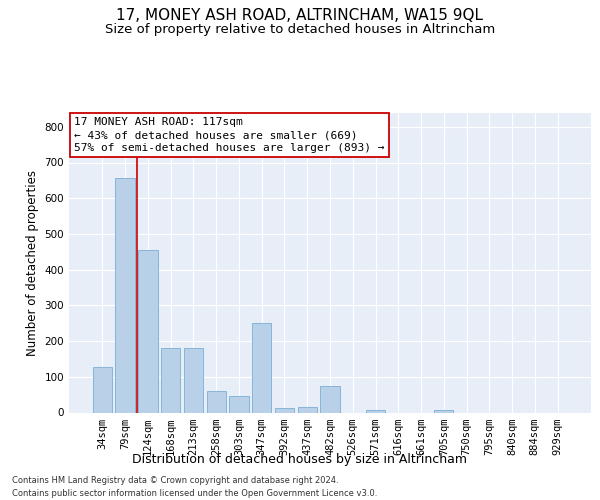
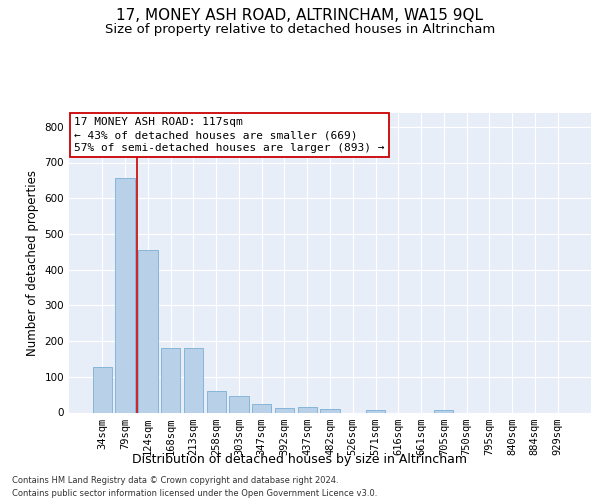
347sqm: 250 -> 25
482sqm: 75 -> 10
